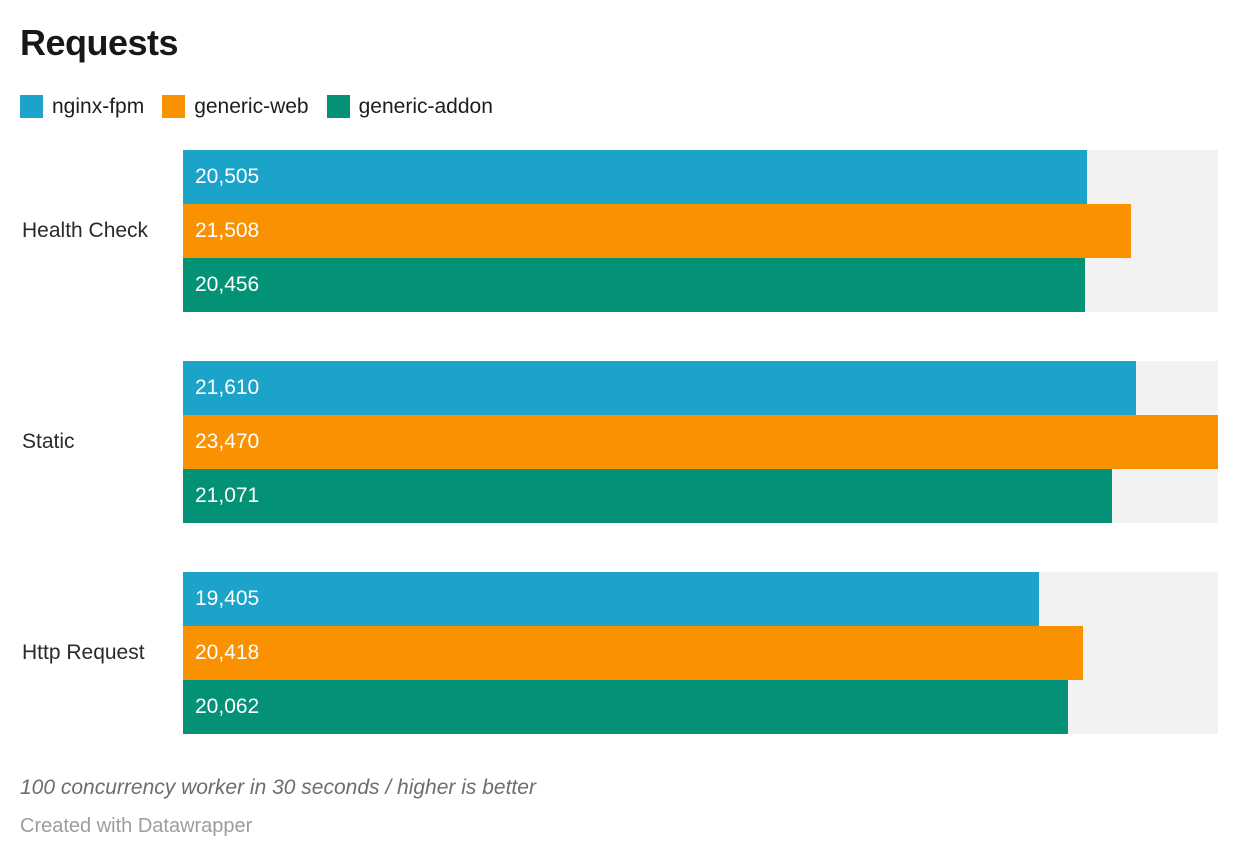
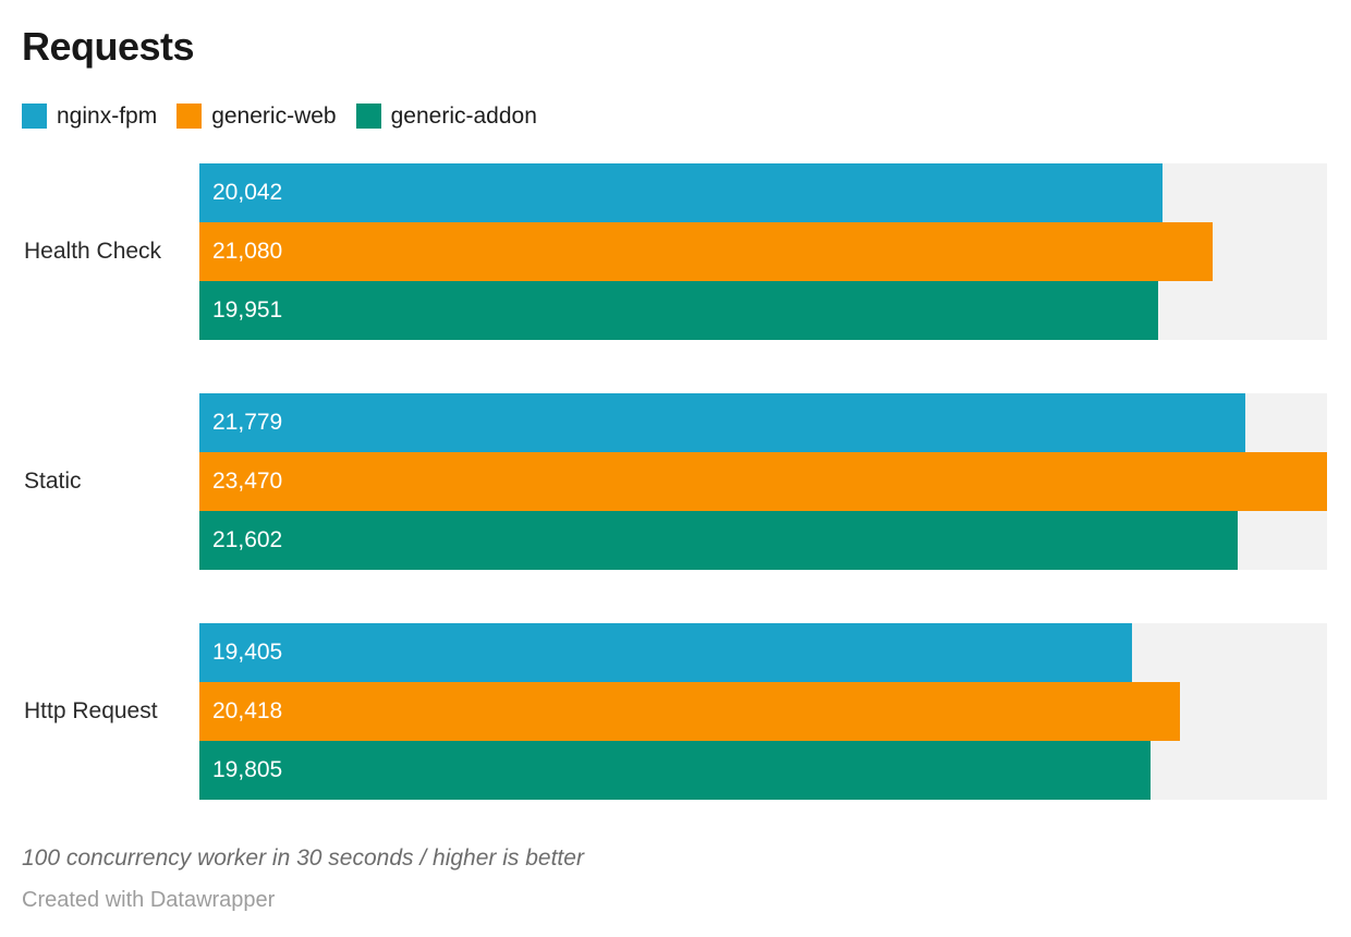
nginx-fpm/Health Check: 20,505 -> 20,042
generic-web/Health Check: 21,508 -> 21,080
generic-addon/Health Check: 20,456 -> 19,951
nginx-fpm/Static: 21,610 -> 21,779
generic-addon/Static: 21,071 -> 21,602
generic-addon/Http Request: 20,062 -> 19,805
